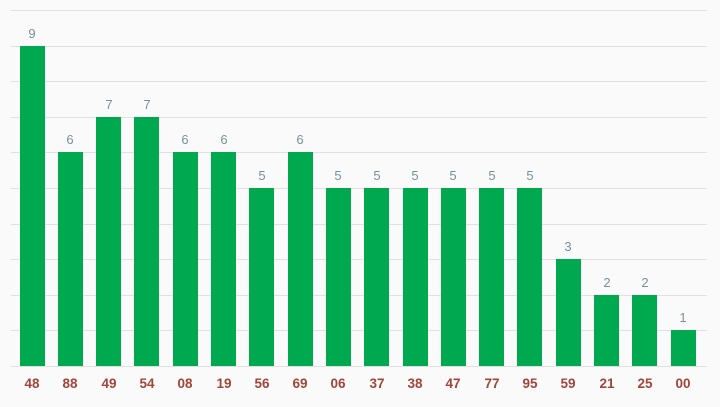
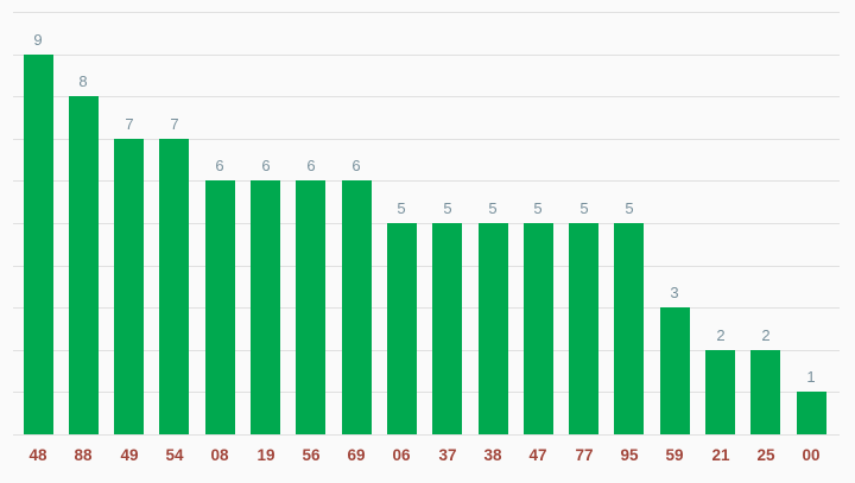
88: 6 -> 8
56: 5 -> 6
